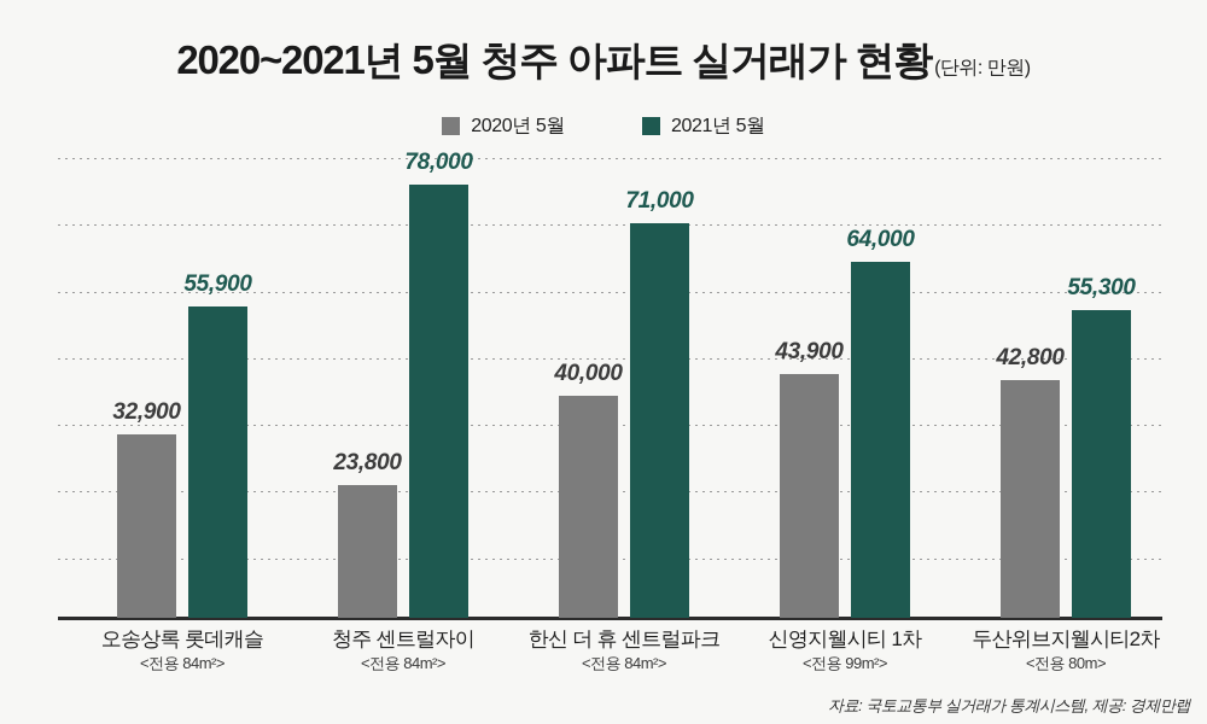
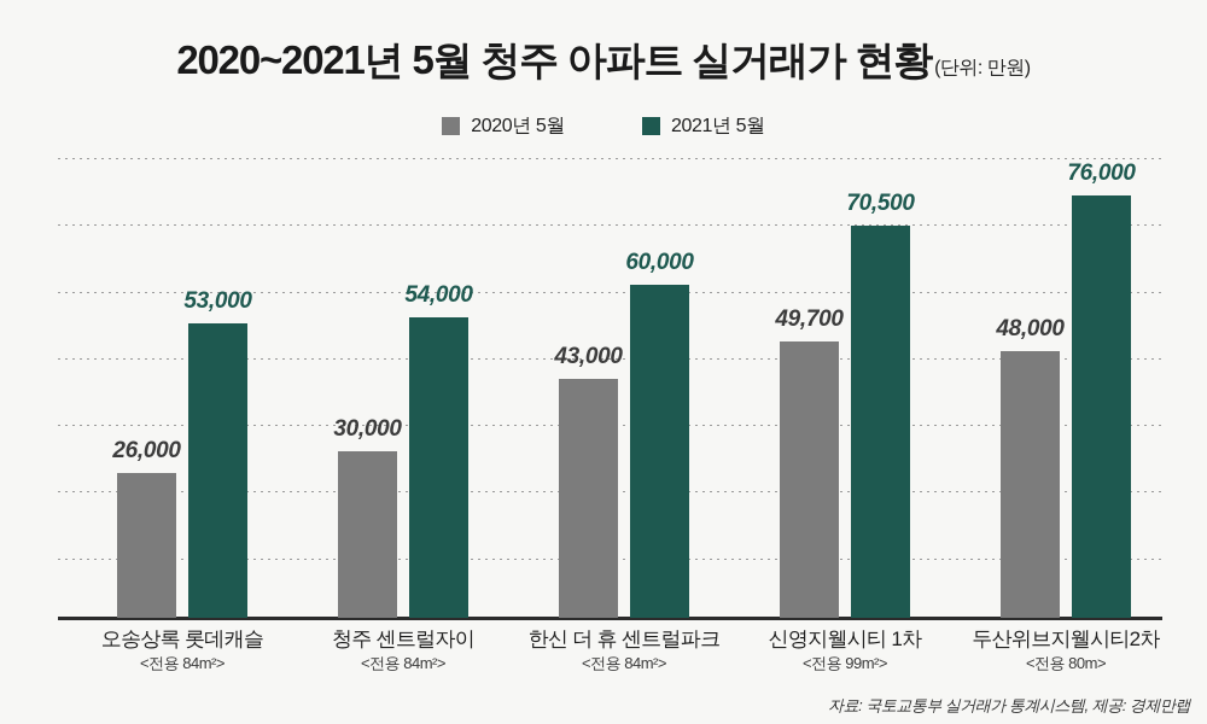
2020년 5월/오송상록 롯데캐슬: 32,900 -> 26,000
2021년 5월/오송상록 롯데캐슬: 55,900 -> 53,000
2020년 5월/청주 센트럴자이: 23,800 -> 30,000
2021년 5월/청주 센트럴자이: 78,000 -> 54,000
2020년 5월/한신 더 휴 센트럴파크: 40,000 -> 43,000
2021년 5월/한신 더 휴 센트럴파크: 71,000 -> 60,000
2020년 5월/신영지웰시티 1차: 43,900 -> 49,700
2021년 5월/신영지웰시티 1차: 64,000 -> 70,500
2020년 5월/두산위브지웰시티2차: 42,800 -> 48,000
2021년 5월/두산위브지웰시티2차: 55,300 -> 76,000
